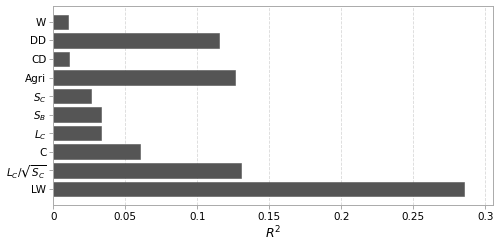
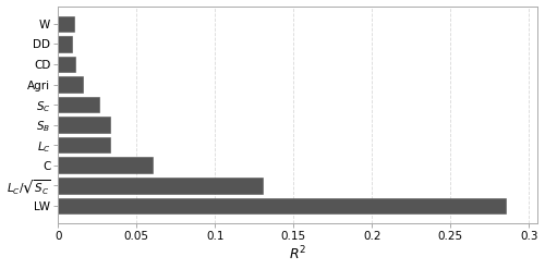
DD: 0.115 -> 0.009
Agri: 0.126 -> 0.016
